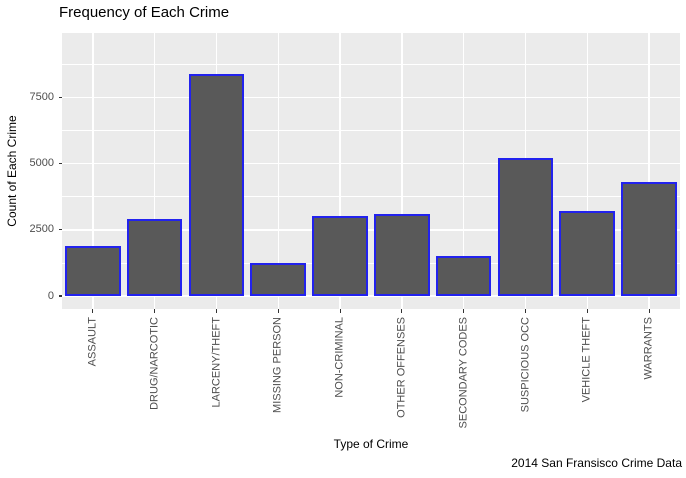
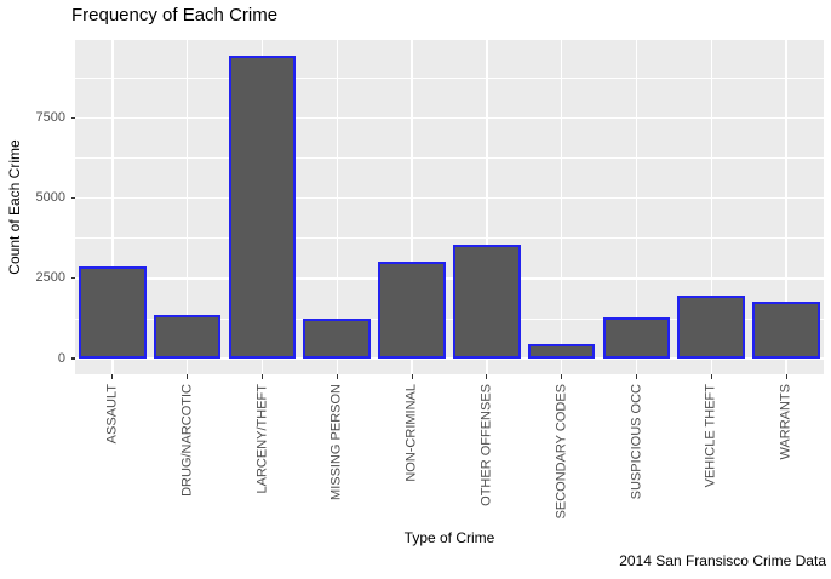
ASSAULT: 1900 -> 2900
DRUG/NARCOTIC: 2900 -> 1300
LARCENY/THEFT: 8400 -> 9500
OTHER OFFENSES: 3100 -> 3600
SECONDARY CODES: 1500 -> 400
SUSPICIOUS OCC: 5200 -> 1300
VEHICLE THEFT: 3200 -> 2000
WARRANTS: 4300 -> 1800
